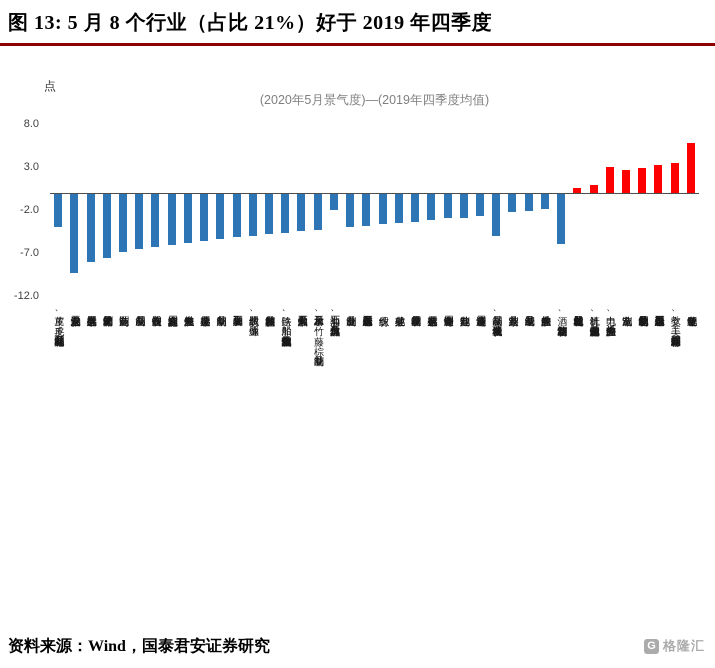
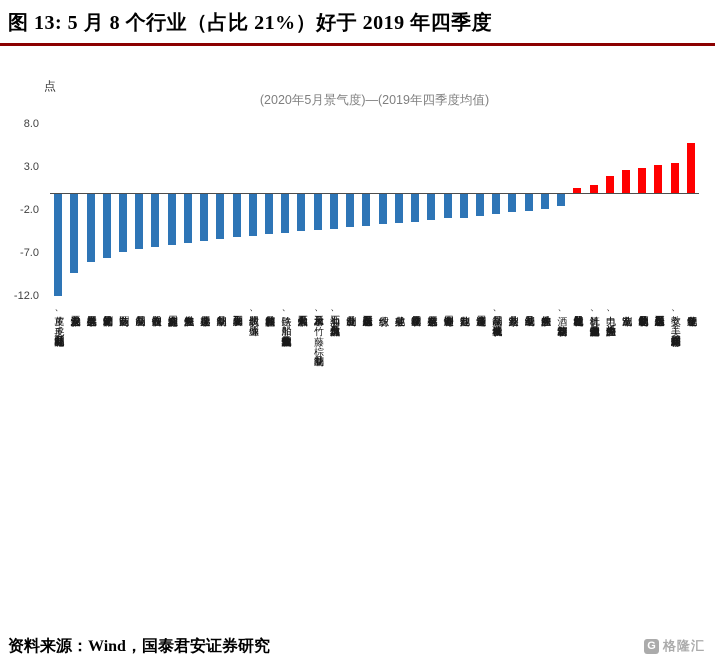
皮革、毛皮、羽毛及其制品和制鞋业: -4 -> -12
石油加工、炼焦及燃料加工业: -2 -> -4
金属制品、机械和设备修理业: -5 -> -2
酒、饮料和精制茶制造业: -6 -> -2
电力、热力的生产和供应业: 3 -> 2
